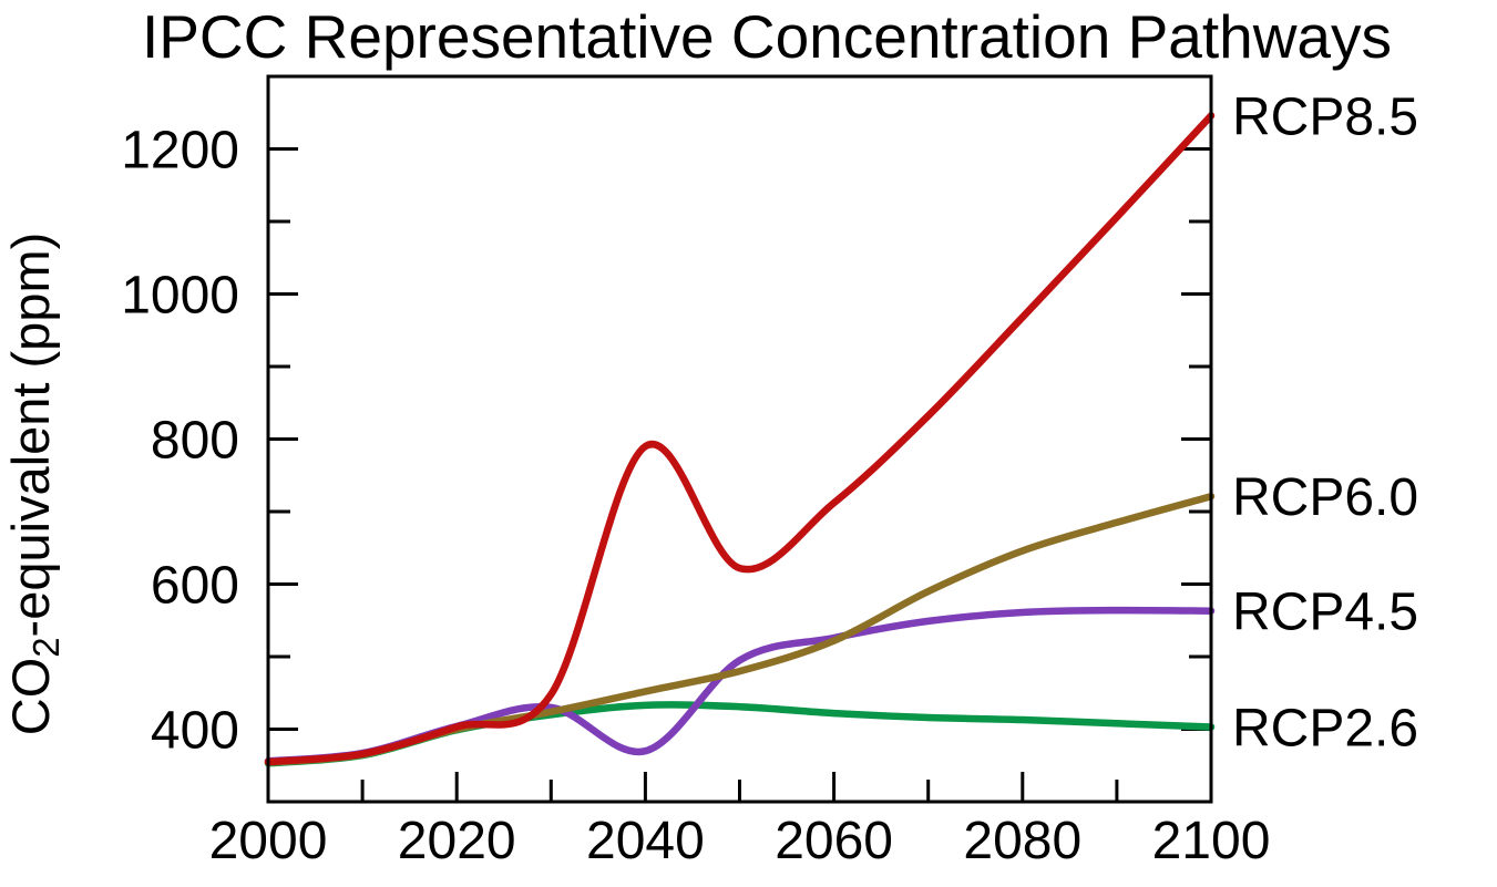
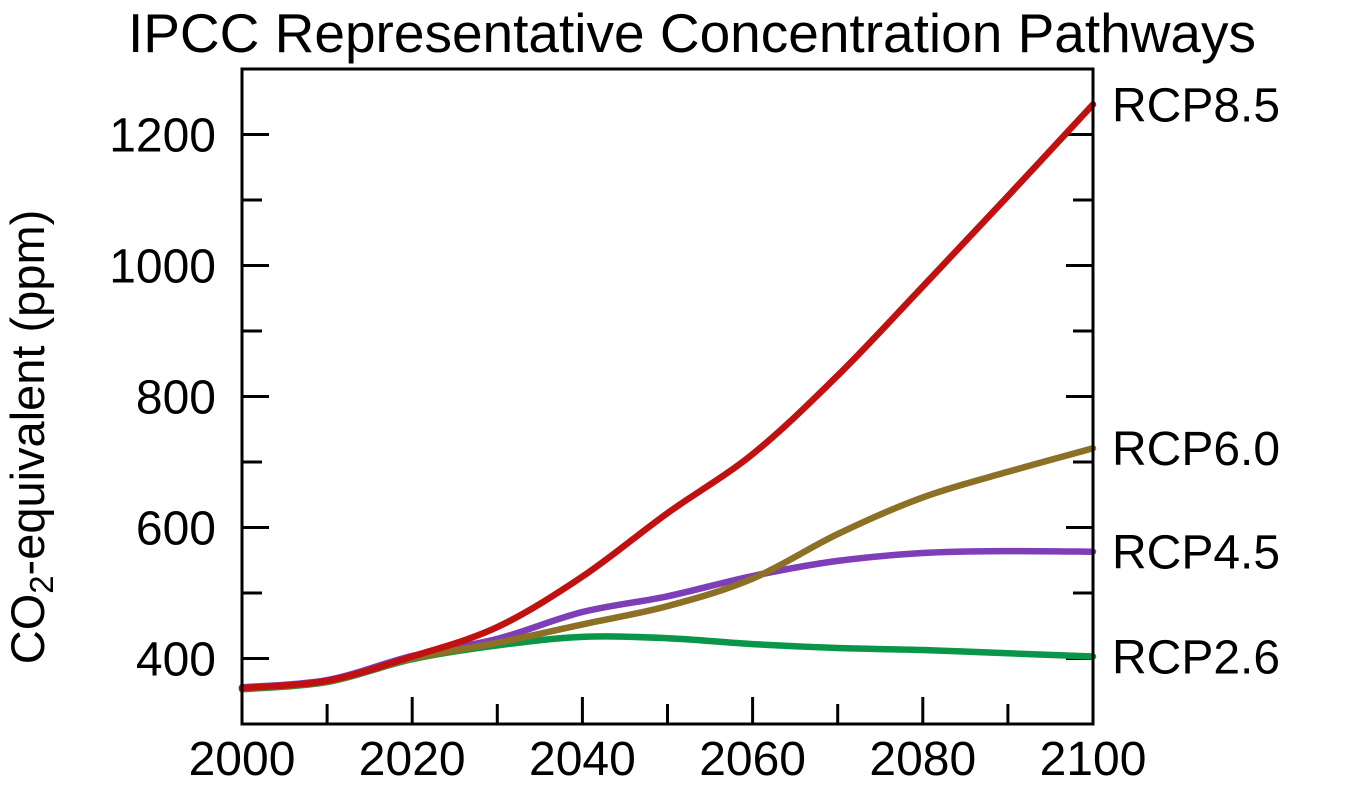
RCP8.5/2040: 790 -> 520
RCP4.5/2040: 370 -> 470
